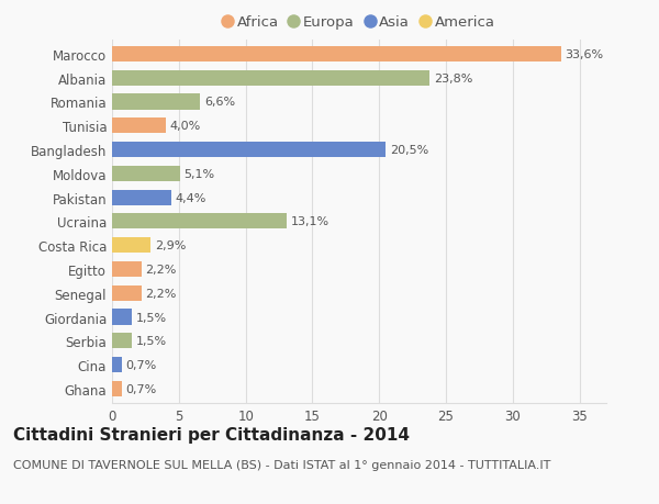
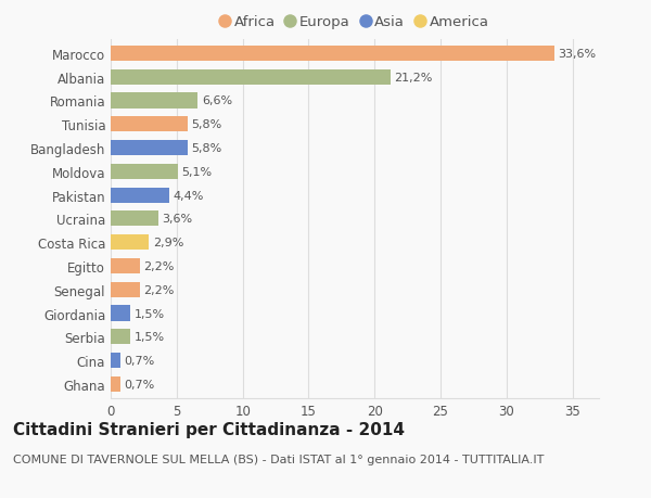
Albania: 23,8% -> 21,2%
Tunisia: 4,0% -> 5,8%
Bangladesh: 20,5% -> 5,8%
Ucraina: 13,1% -> 3,6%
